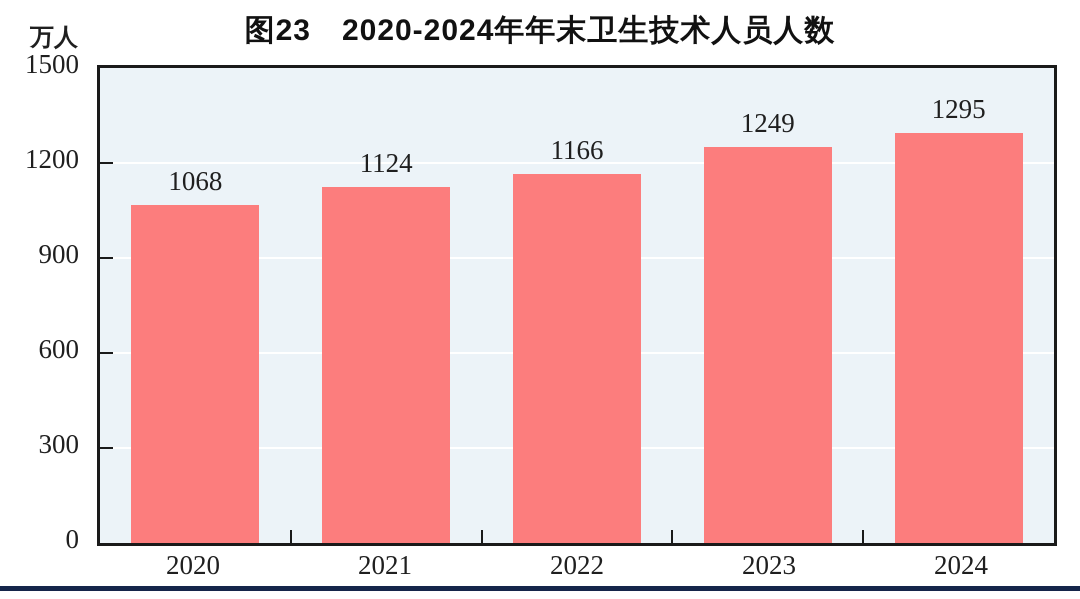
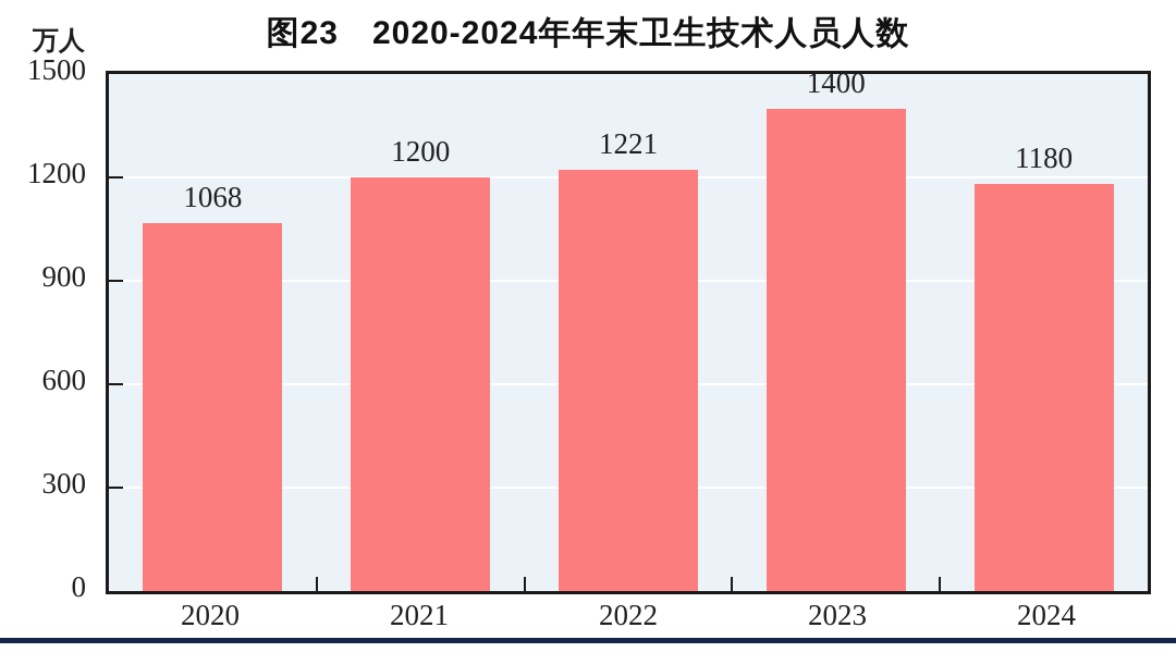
2021: 1124 -> 1200
2022: 1166 -> 1221
2023: 1249 -> 1400
2024: 1295 -> 1180
